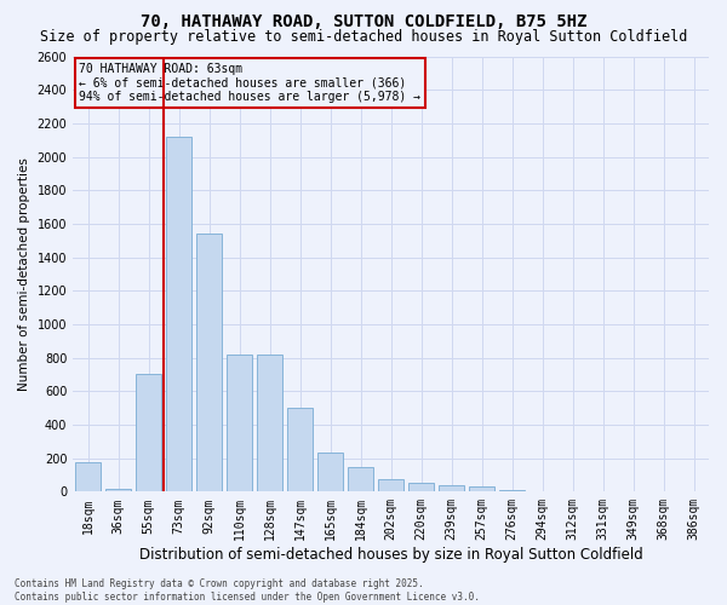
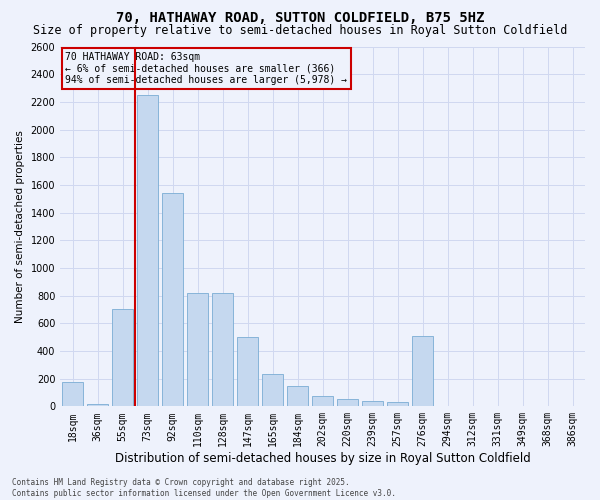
73sqm: 2120 -> 2250
276sqm: 10 -> 510
